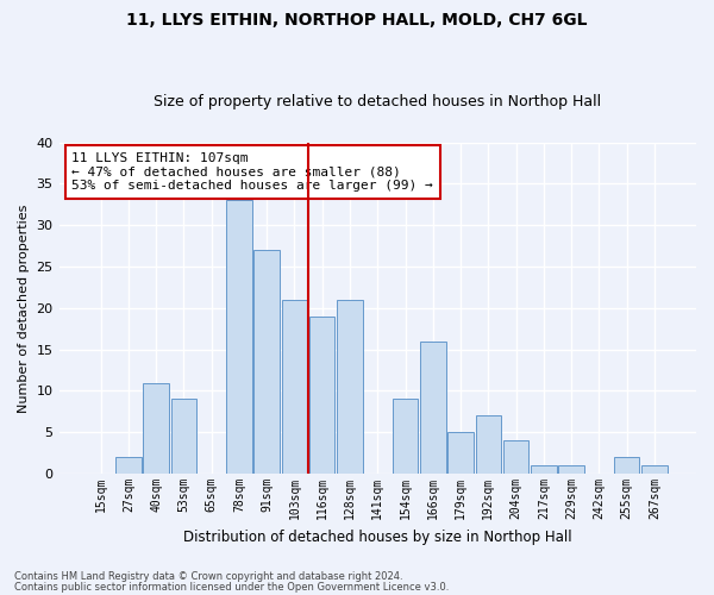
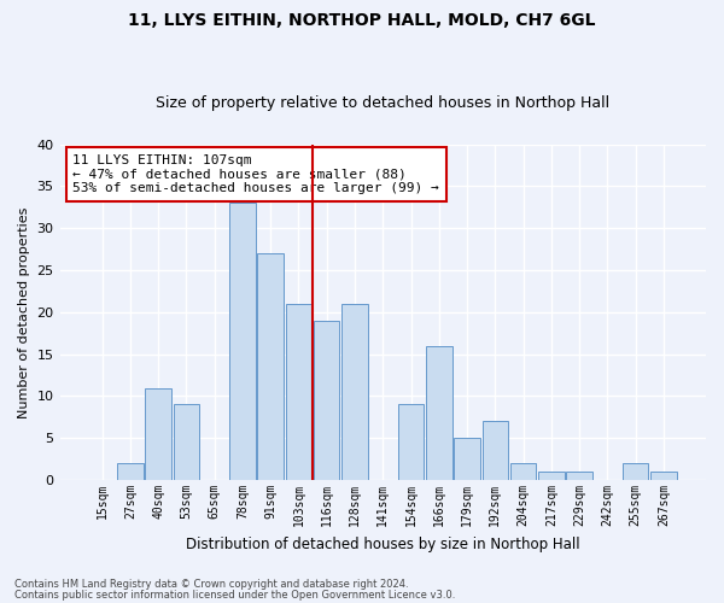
204sqm: 4 -> 2
